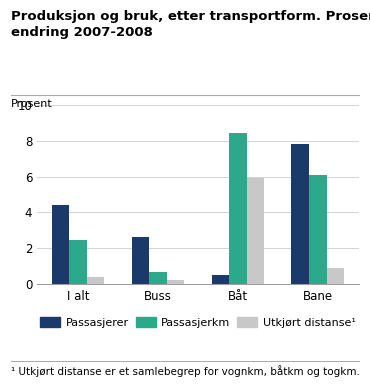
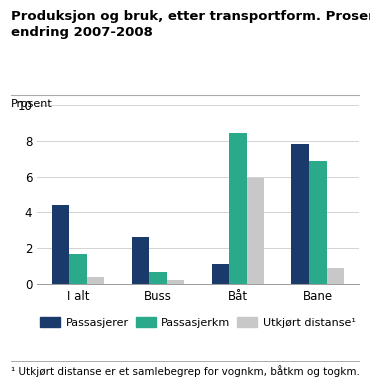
Passasjerkm/I alt: 2.5 -> 1.7
Passasjerer/Båt: 0.5 -> 1.1
Passasjerkm/Bane: 6.1 -> 6.9
